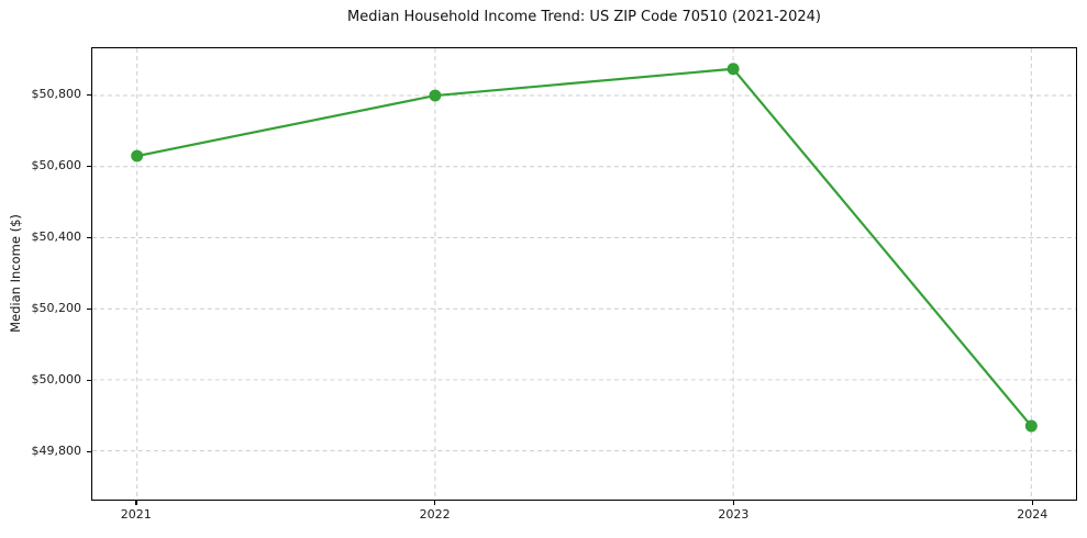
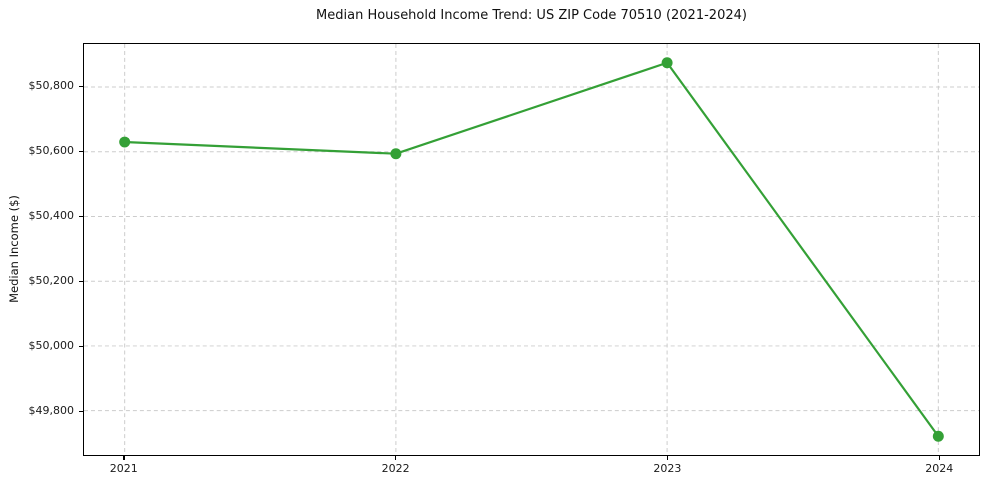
2022: $50800 -> $50590
2024: $49870 -> $49720
